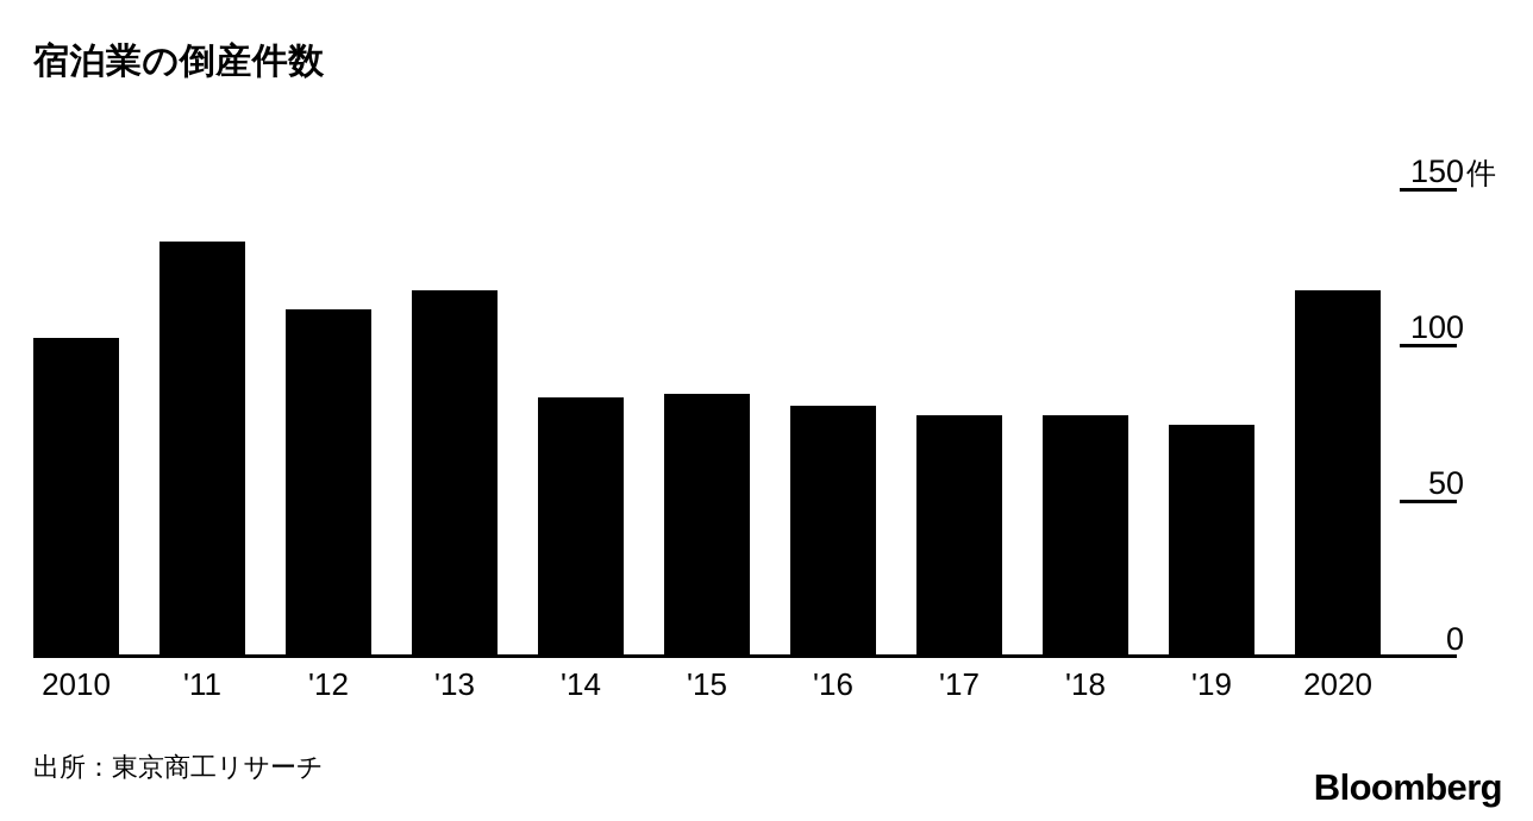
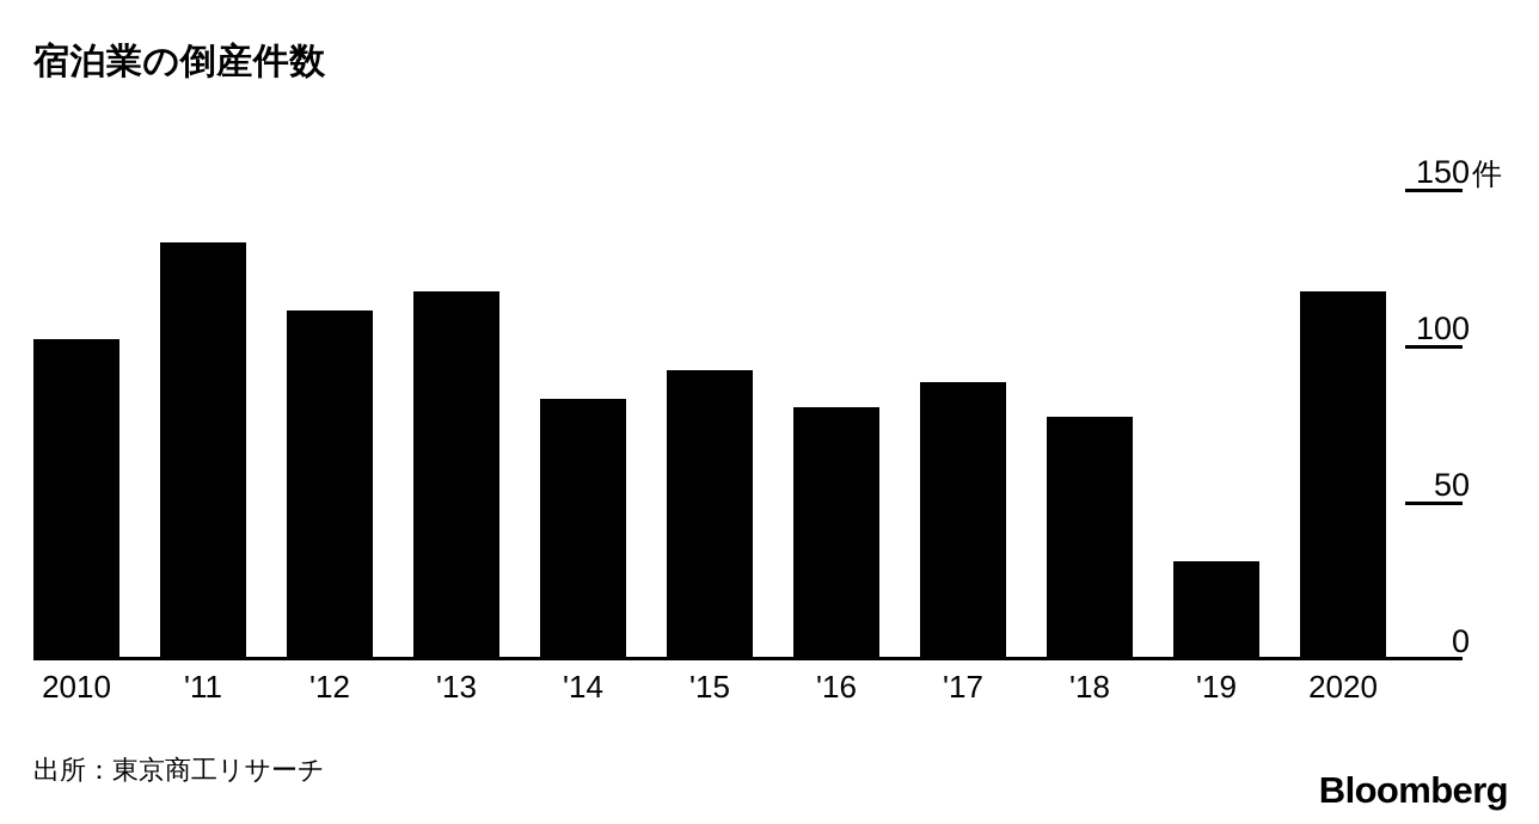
'15: 84 -> 92
'17: 77 -> 88
'19: 74 -> 31
